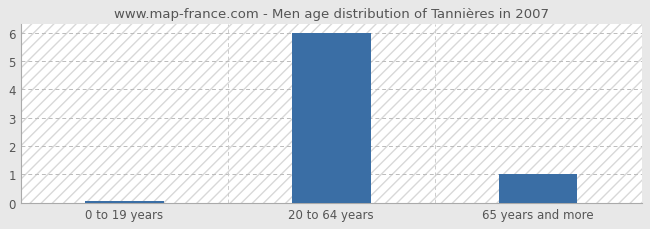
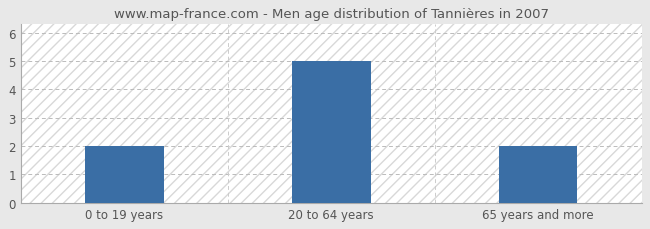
0 to 19 years: 0.07 -> 2.00
20 to 64 years: 6.00 -> 5.00
65 years and more: 1.00 -> 2.00
